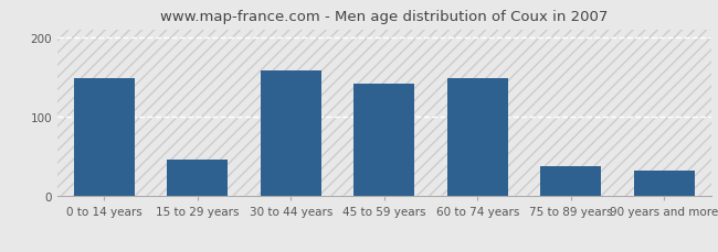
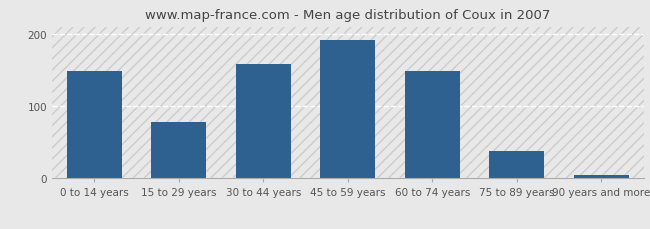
15 to 29 years: 46 -> 78
45 to 59 years: 142 -> 191
90 years and more: 32 -> 5
